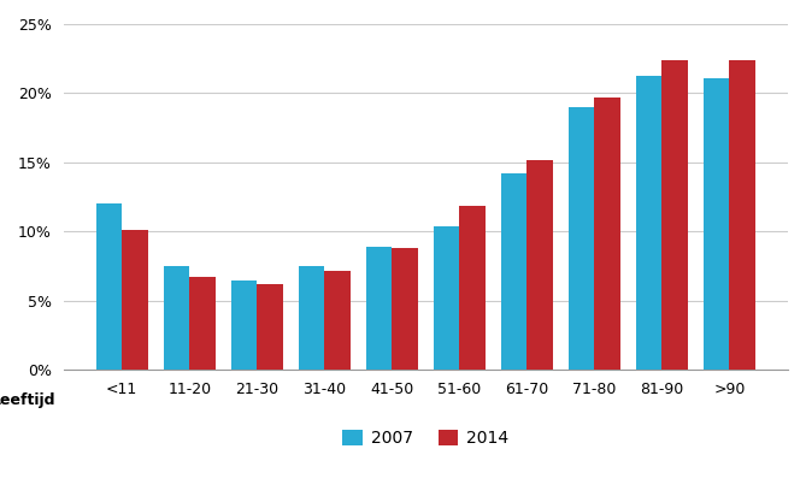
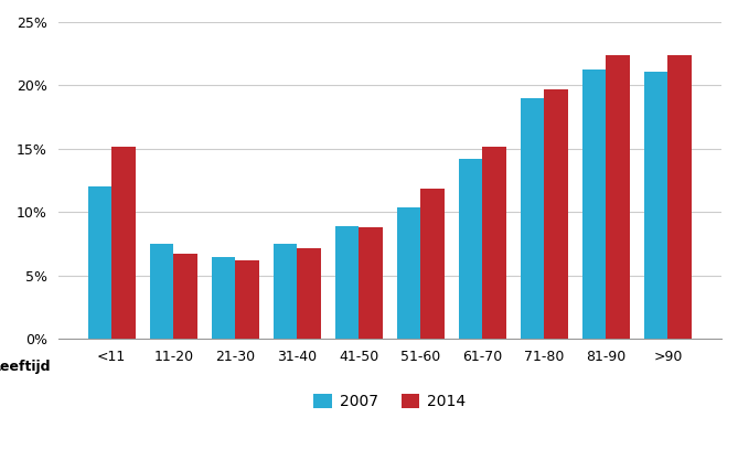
2014/<11: 10.1% -> 15.2%
